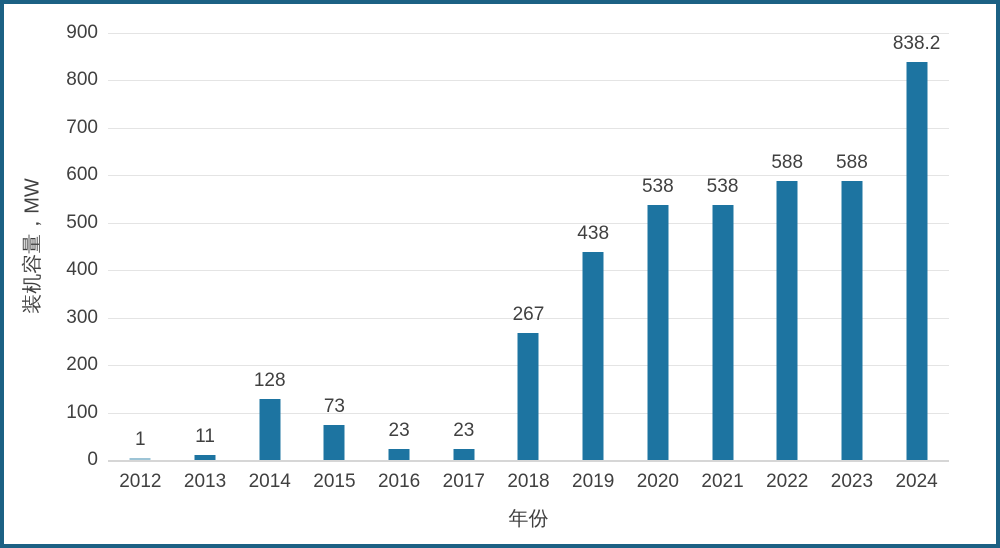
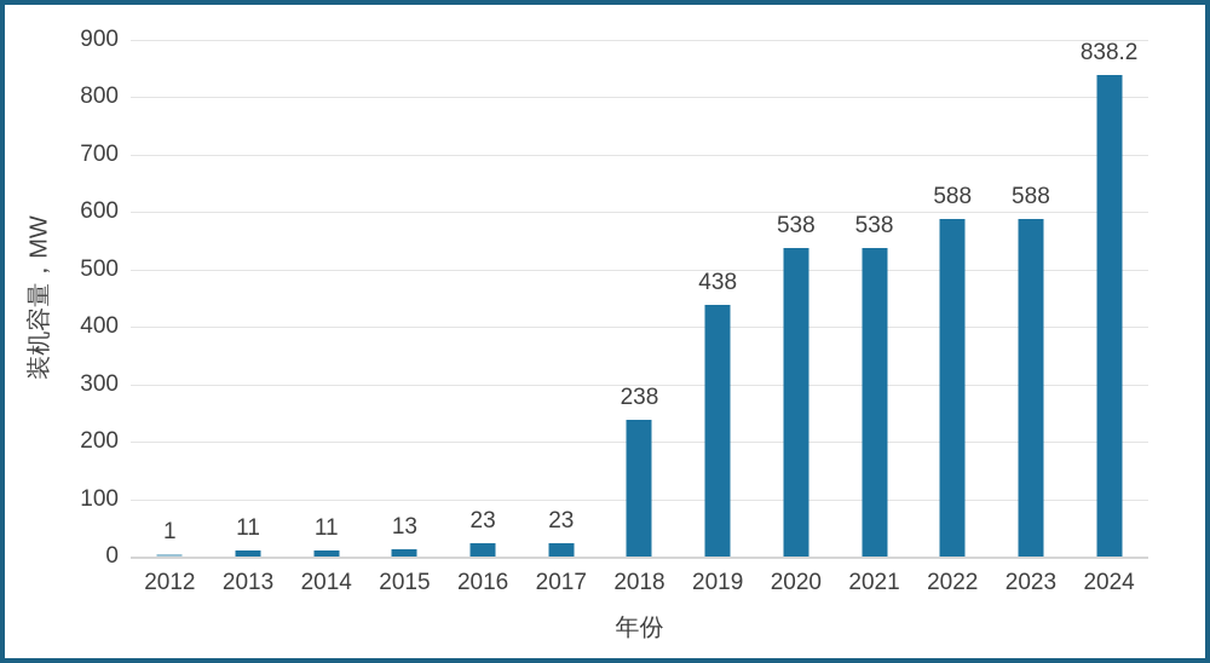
2014: 128 -> 11
2015: 73 -> 13
2018: 267 -> 238
